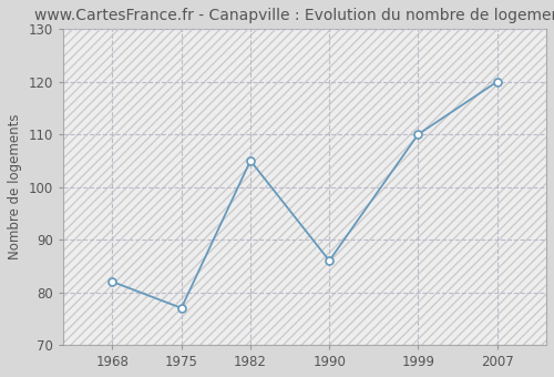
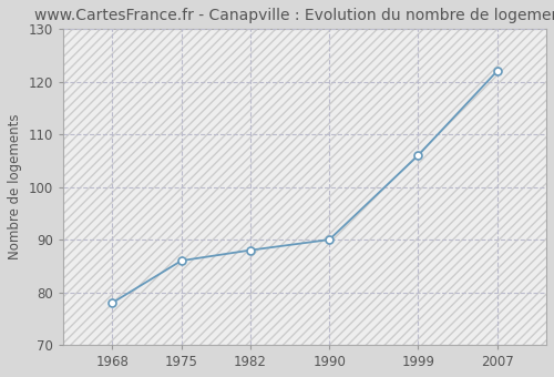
1968: 82 -> 78
1975: 77 -> 86
1982: 105 -> 88
1990: 86 -> 90
1999: 110 -> 106
2007: 120 -> 122
